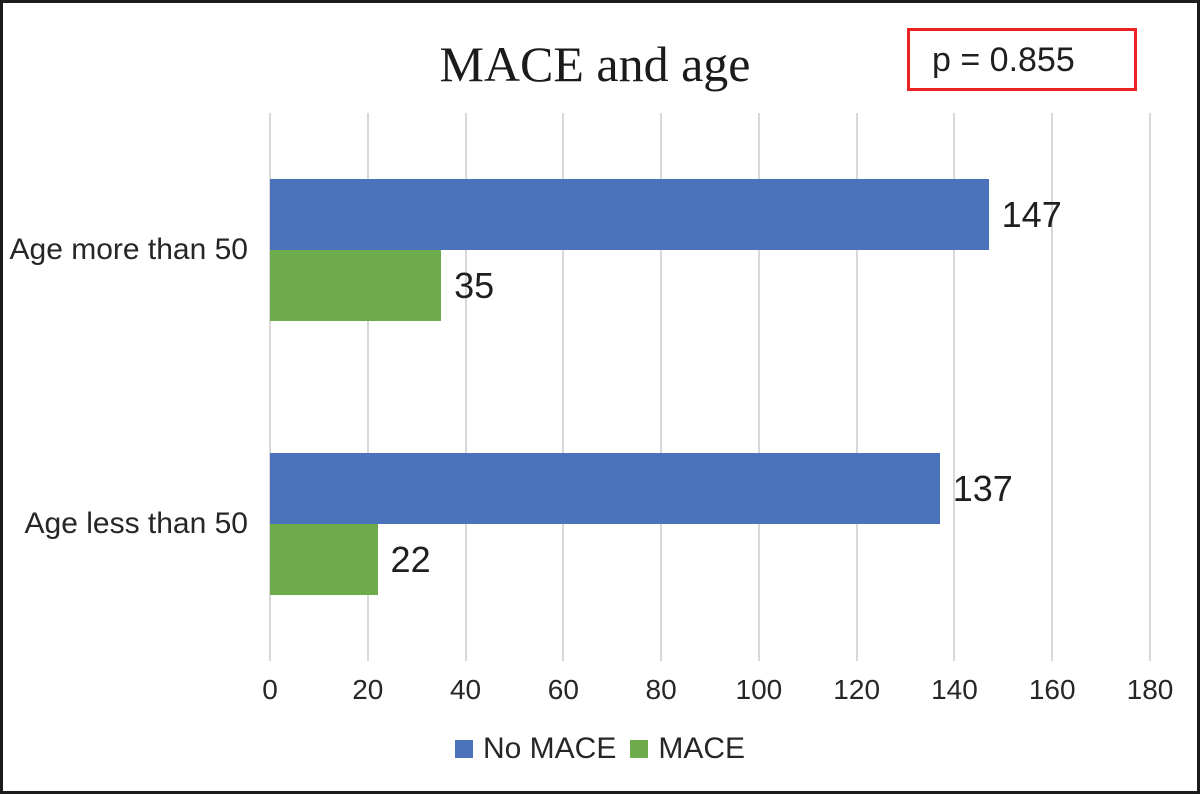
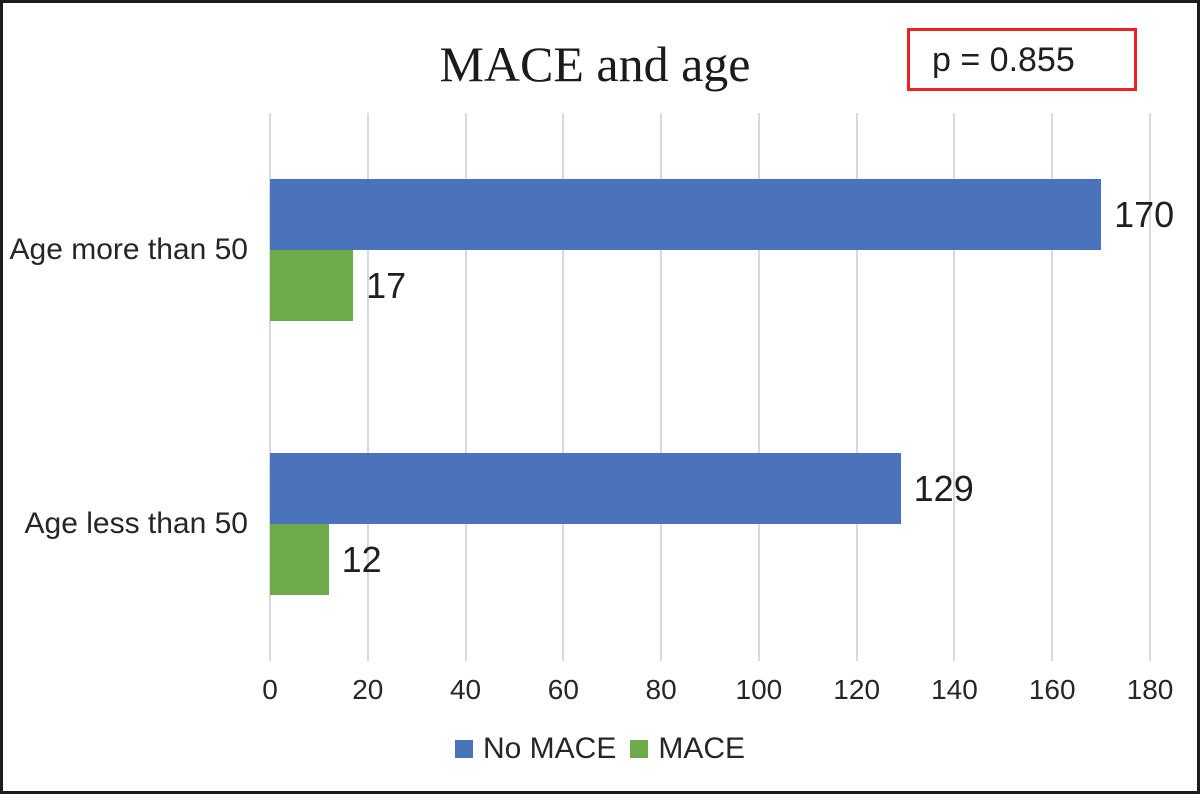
No MACE/Age more than 50: 147 -> 170
MACE/Age more than 50: 35 -> 17
No MACE/Age less than 50: 137 -> 129
MACE/Age less than 50: 22 -> 12
